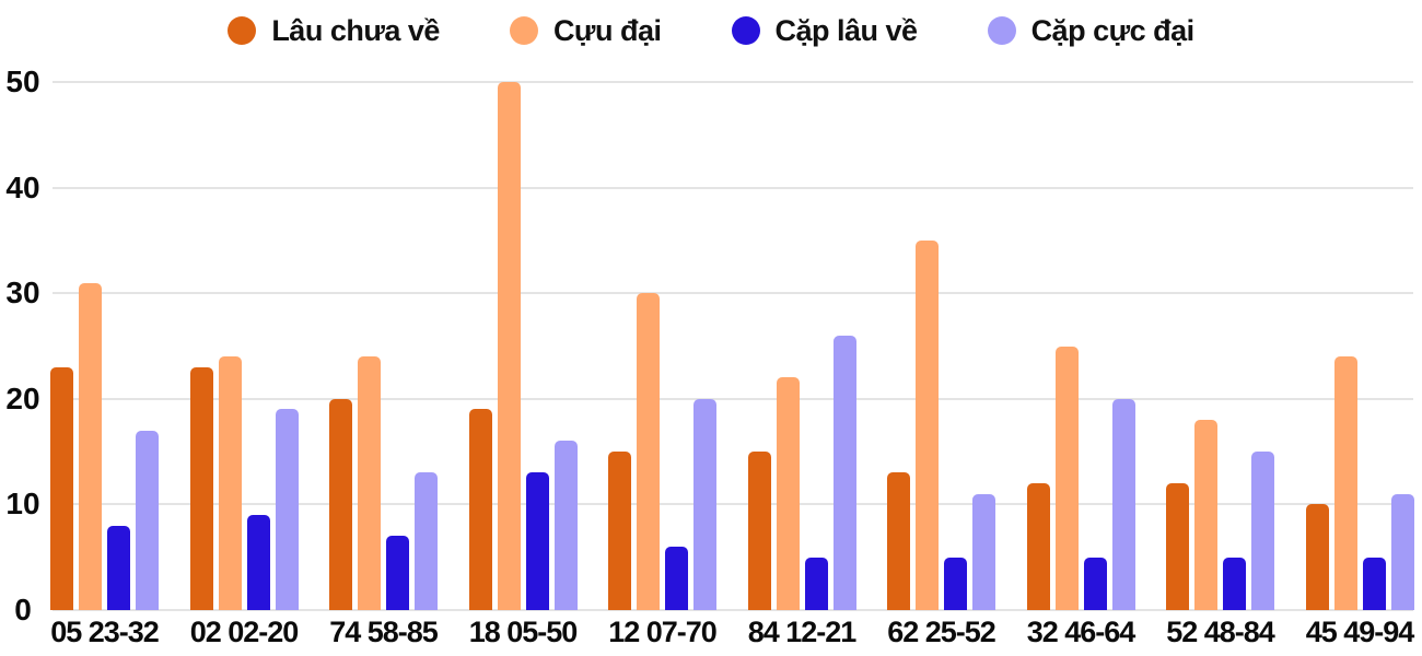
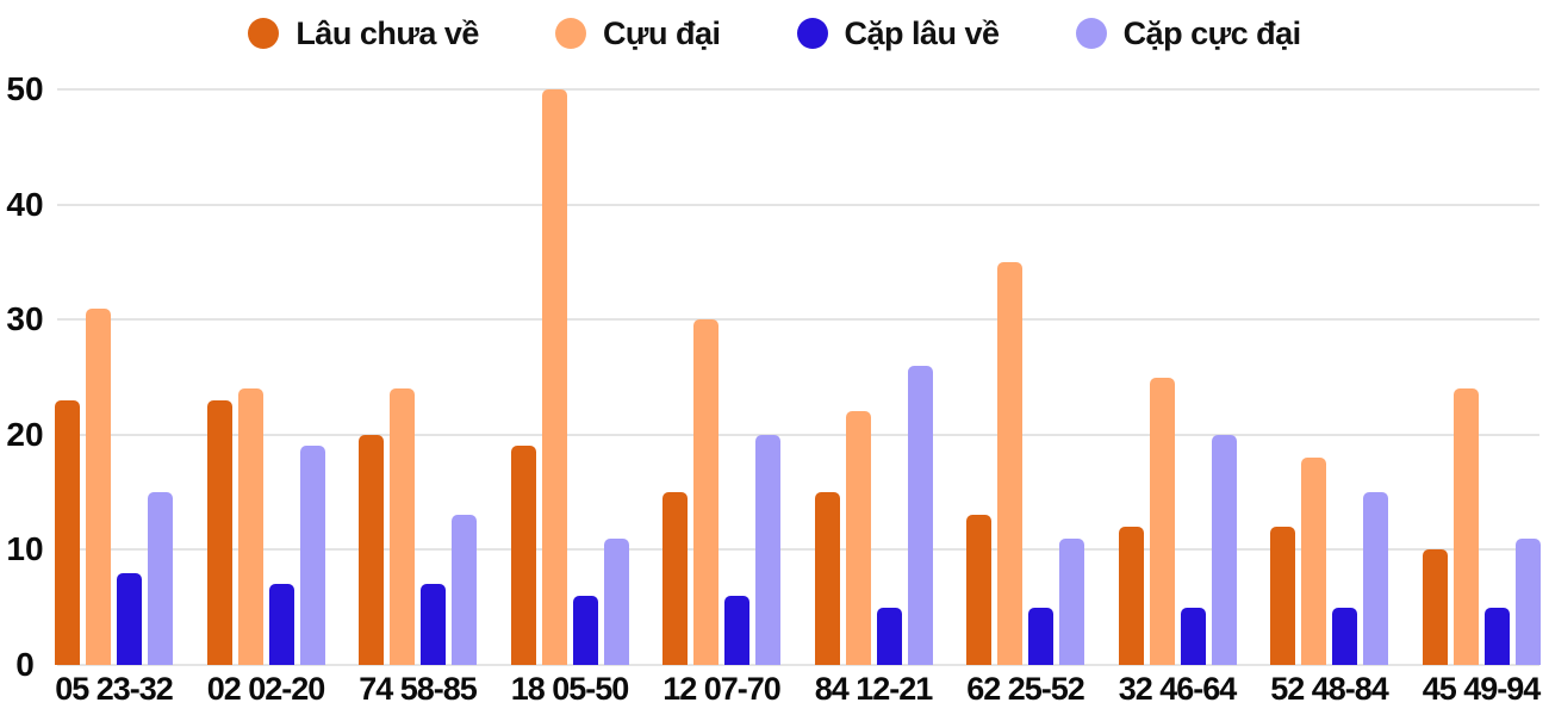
Cặp cực đại/05 23-32: 17 -> 15
Cặp lâu về/02 02-20: 9 -> 7
Cặp lâu về/18 05-50: 13 -> 6
Cặp cực đại/18 05-50: 16 -> 11
